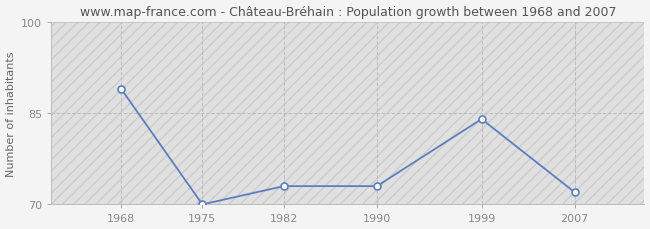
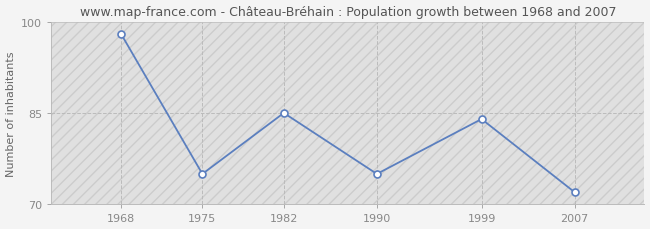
1968: 89 -> 98
1975: 70 -> 75
1982: 73 -> 85
1990: 73 -> 75
